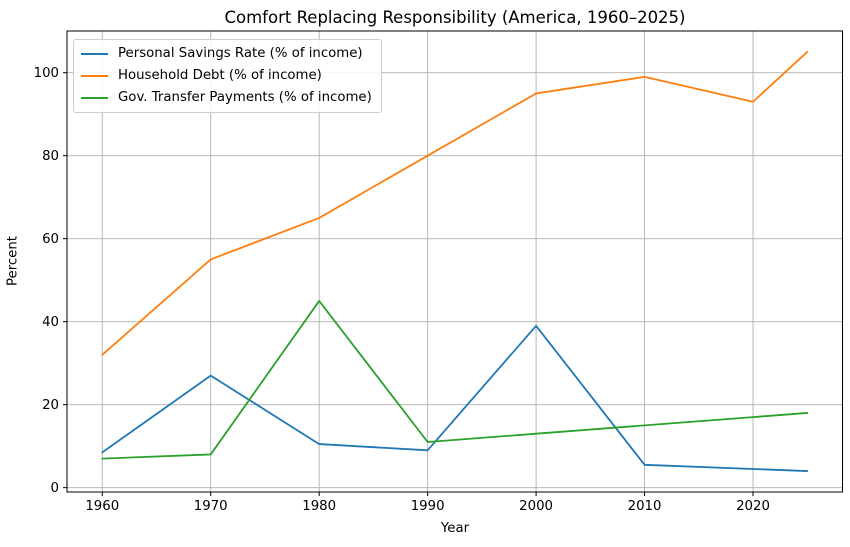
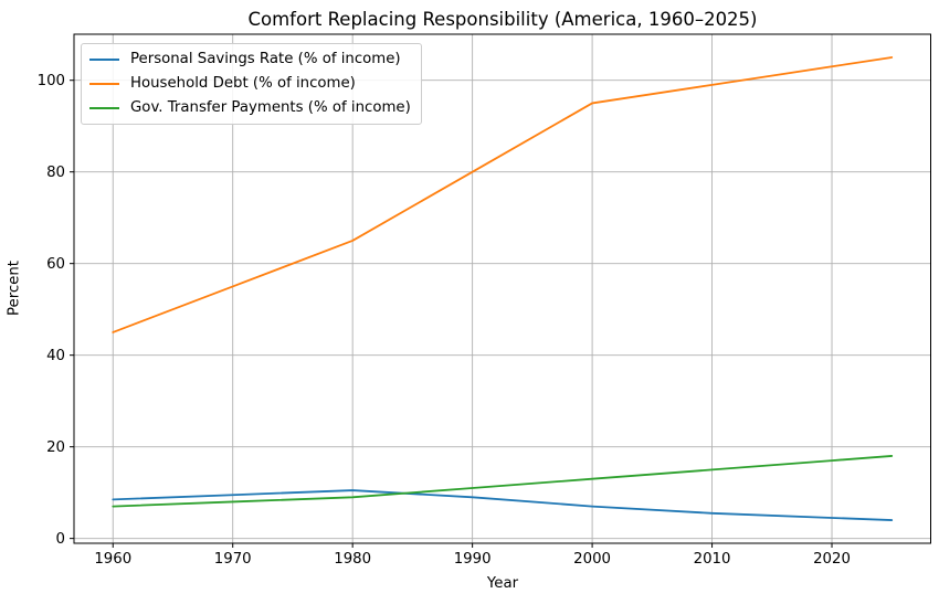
Household Debt (% of income)/1960: 32 -> 45
Personal Savings Rate (% of income)/1970: 27 -> 10
Gov. Transfer Payments (% of income)/1980: 45 -> 9
Personal Savings Rate (% of income)/2000: 39 -> 7
Household Debt (% of income)/2020: 93 -> 103
